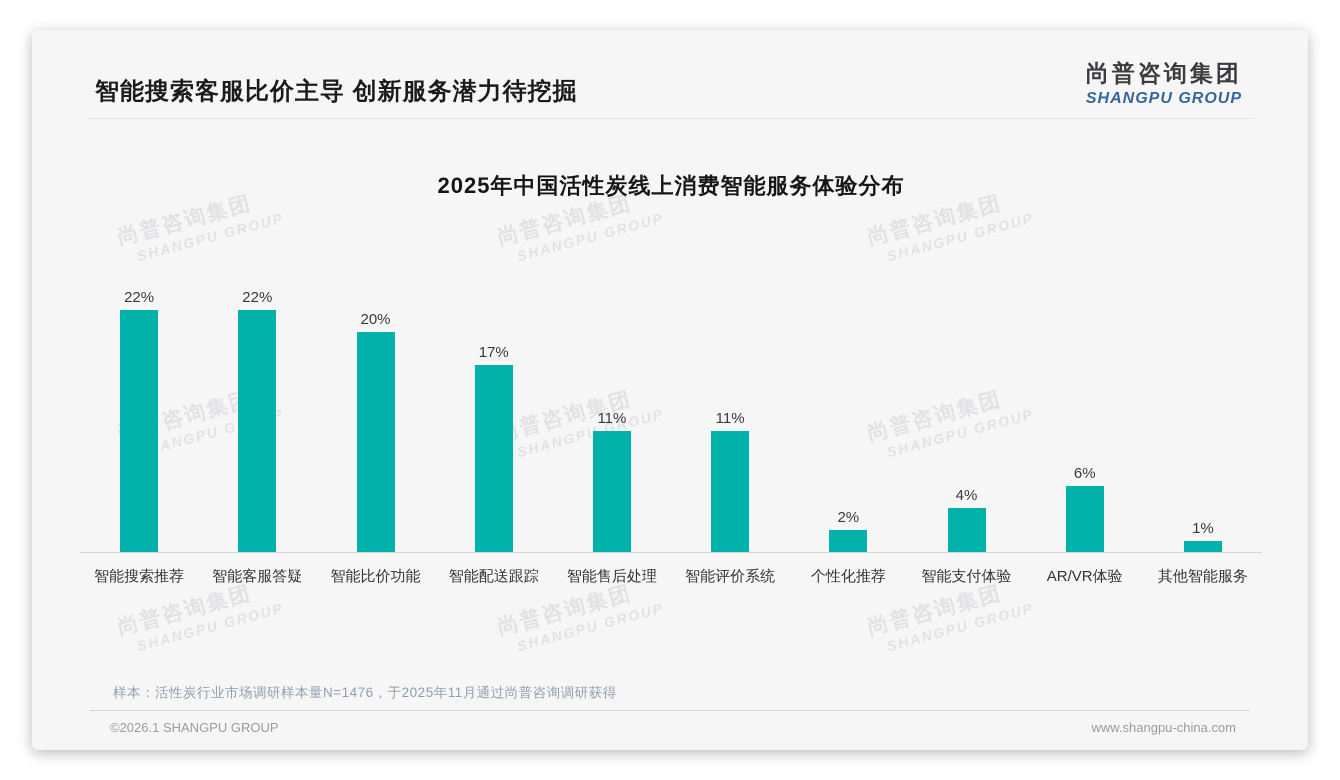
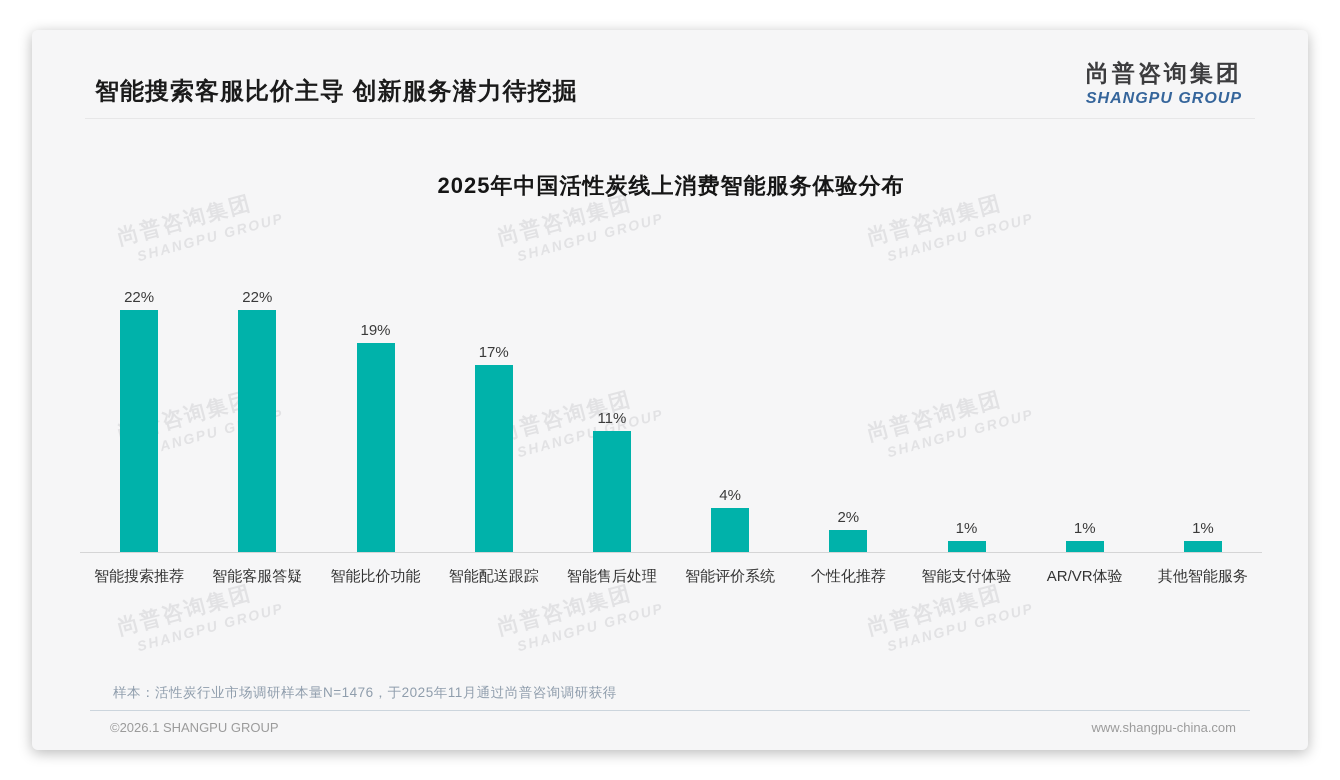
智能比价功能: 20% -> 19%
智能评价系统: 11% -> 4%
智能支付体验: 4% -> 1%
AR/VR体验: 6% -> 1%
